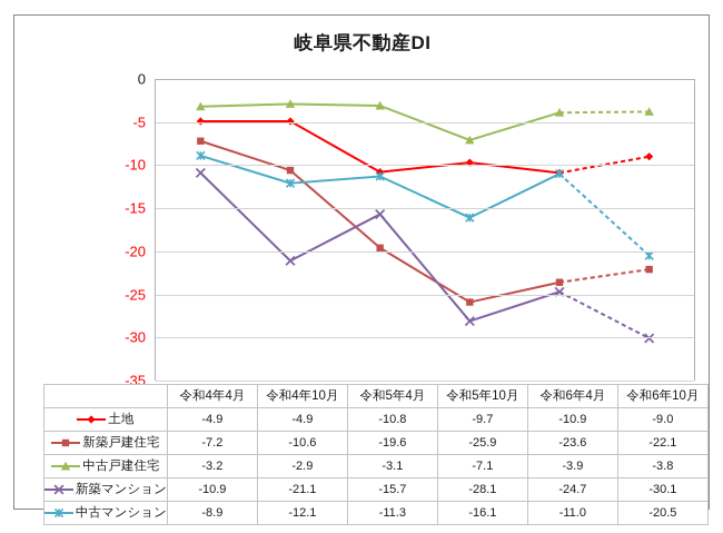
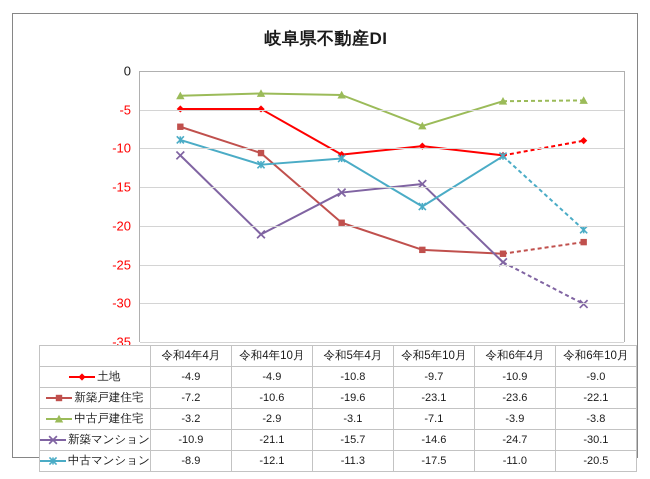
新築戸建住宅/令和5年10月: -25.9 -> -23.1
新築マンション/令和5年10月: -28.1 -> -14.6
中古マンション/令和5年10月: -16.1 -> -17.5
